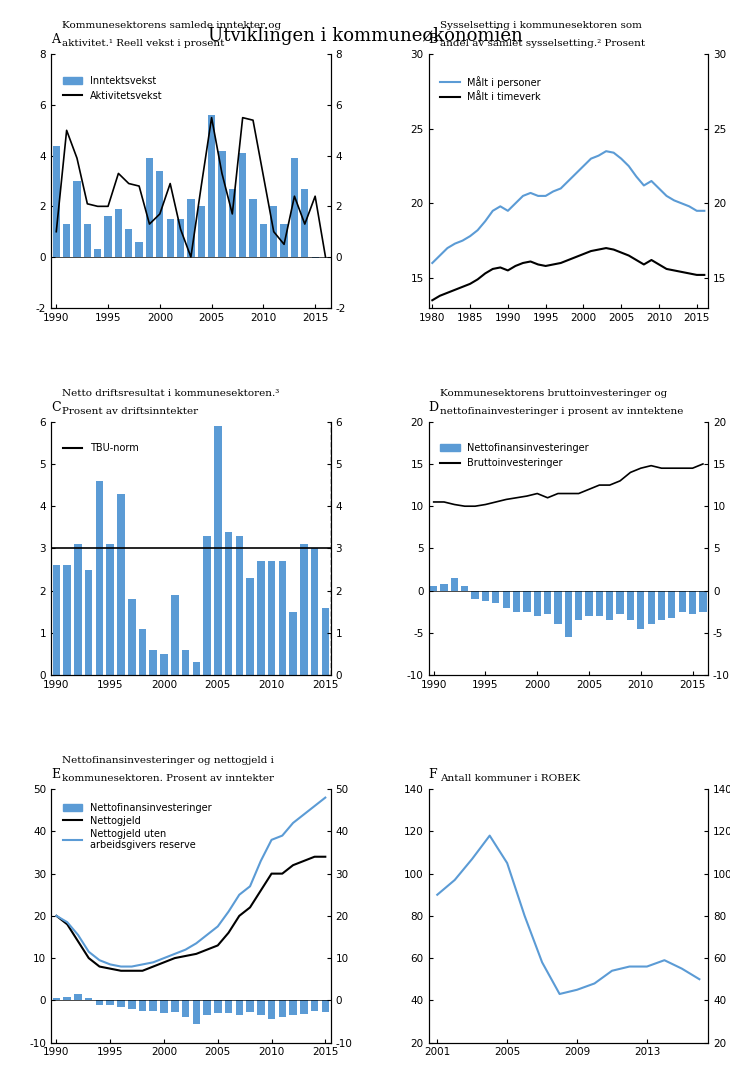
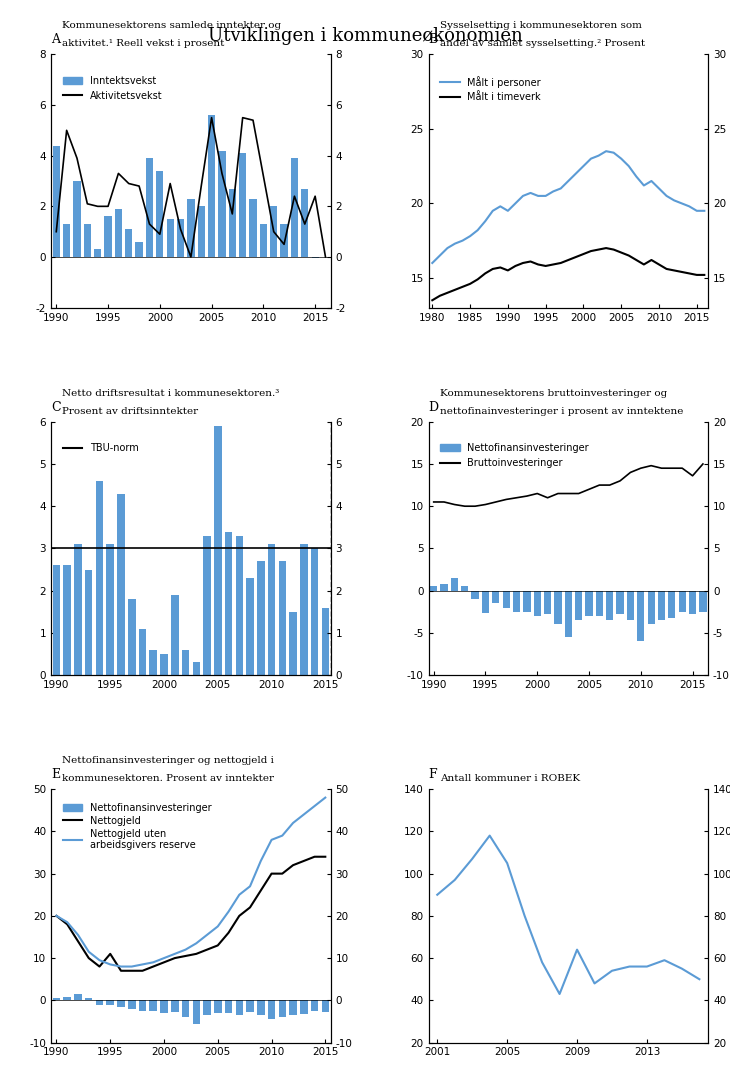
A/Aktivitetsvekst/2000: 1.7 -> 0.9
C/2010: 2.7 -> 3.1
D/Nettofinansinvesteringer/1995: -1.2 -> -2.6
D/Nettofinansinvesteringer/2010: -4.5 -> -6.0
D/Bruttoinvesteringer/2015: 14.5 -> 13.6
E/Nettogjeld/1995: 7.5 -> 11.0
F/2009: 45 -> 64
